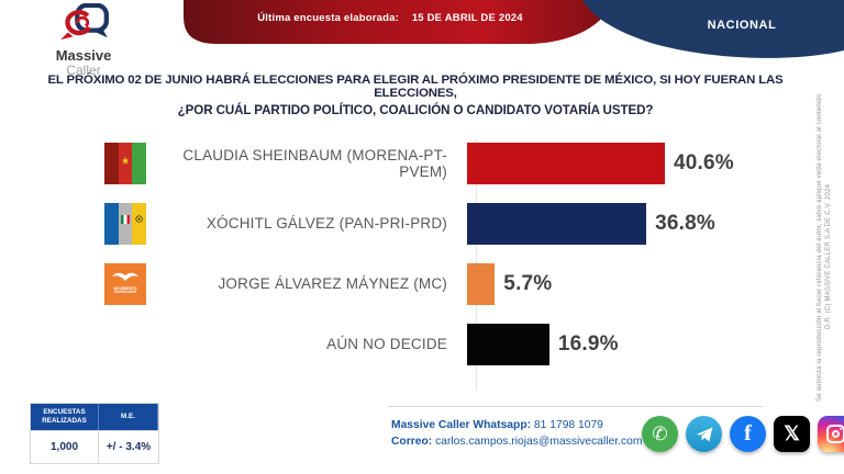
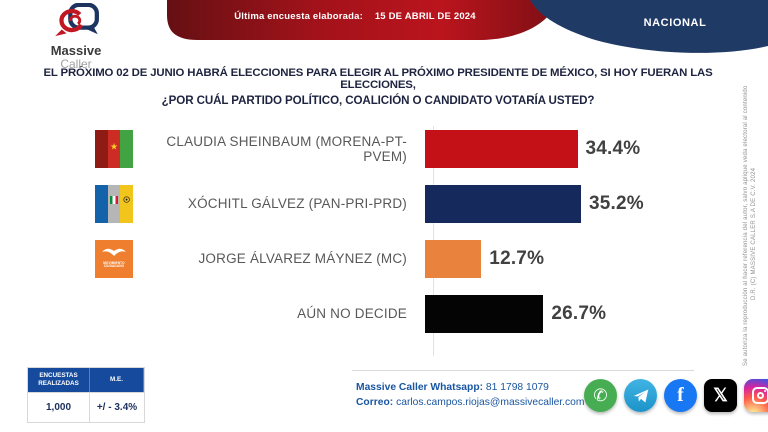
CLAUDIA SHEINBAUM (MORENA-PT-PVEM): 40.6% -> 34.4%
XÓCHITL GÁLVEZ (PAN-PRI-PRD): 36.8% -> 35.2%
JORGE ÁLVAREZ MÁYNEZ (MC): 5.7% -> 12.7%
AÚN NO DECIDE: 16.9% -> 26.7%
